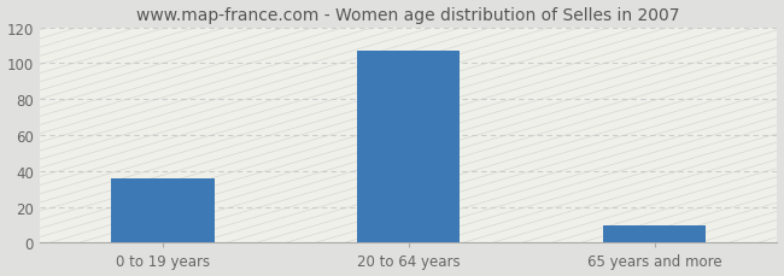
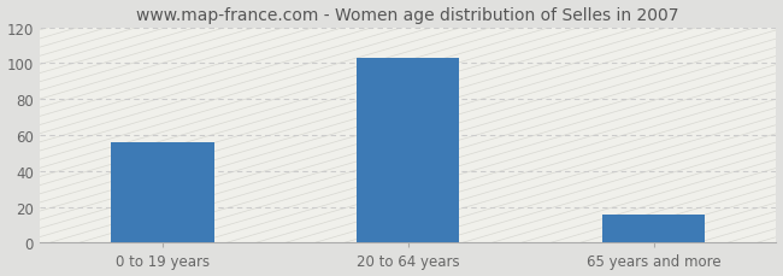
0 to 19 years: 36 -> 56
20 to 64 years: 107 -> 103
65 years and more: 10 -> 16
